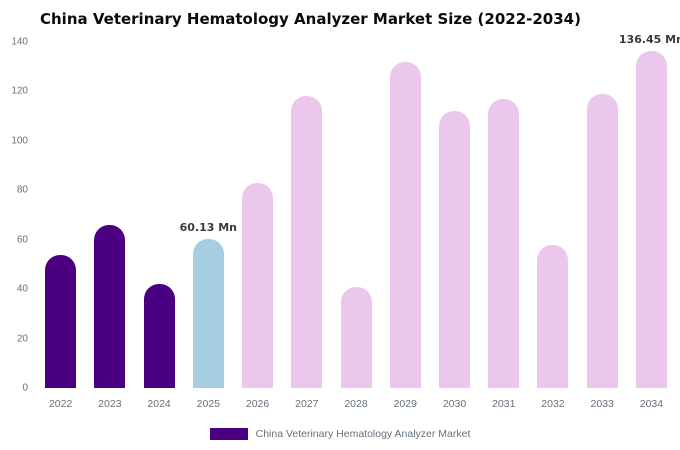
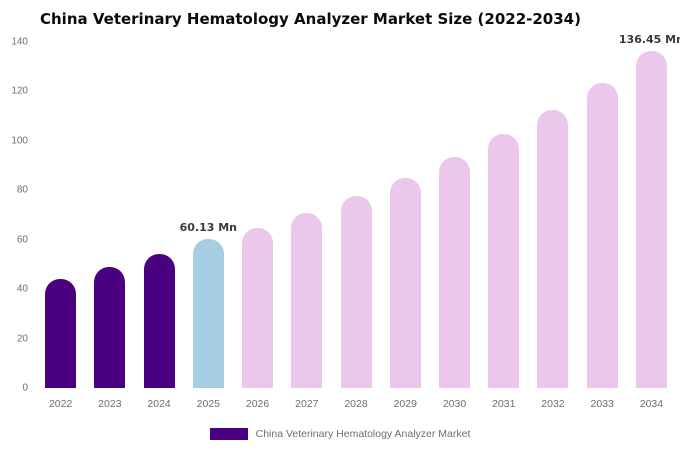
2022: 54 -> 44
2023: 66 -> 49
2024: 42 -> 54
2026: 83 -> 65
2027: 118 -> 71
2028: 41 -> 78
2029: 132 -> 85
2030: 112 -> 94
2031: 117 -> 103
2032: 58 -> 112
2033: 119 -> 123
